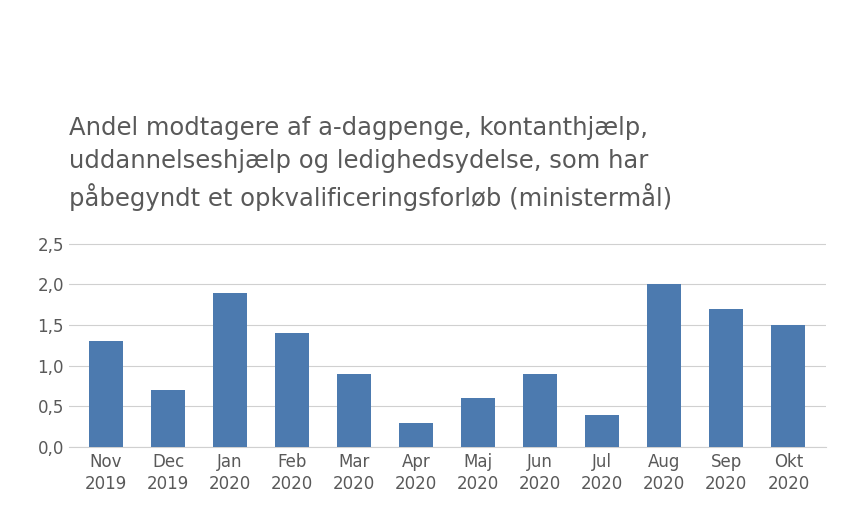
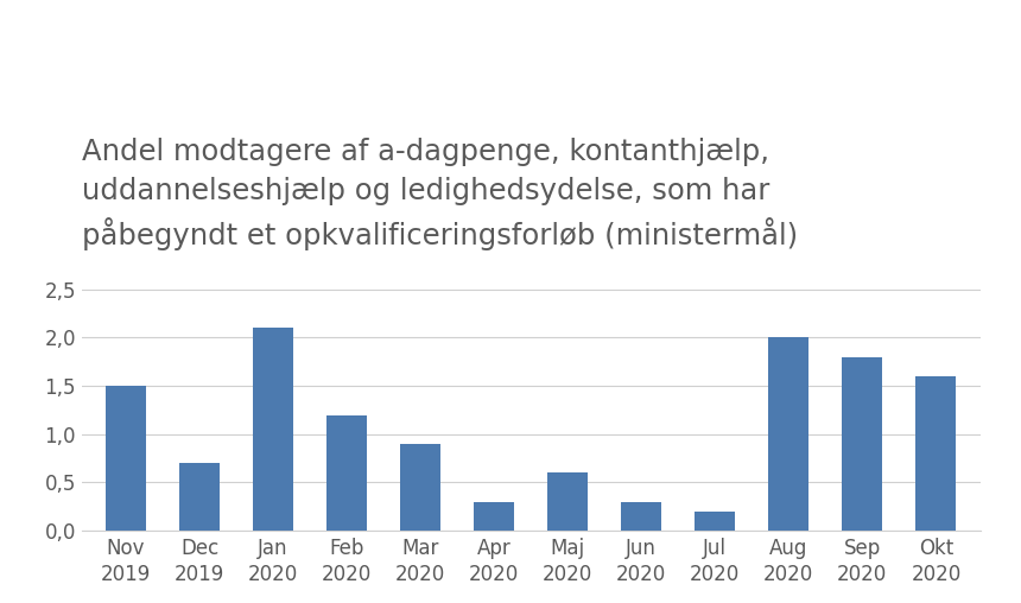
Nov 2019: 1,3 -> 1,5
Jan 2020: 1,9 -> 2,1
Feb 2020: 1,4 -> 1,2
Jun 2020: 0,9 -> 0,3
Jul 2020: 0,4 -> 0,2
Sep 2020: 1,7 -> 1,8
Okt 2020: 1,5 -> 1,6
